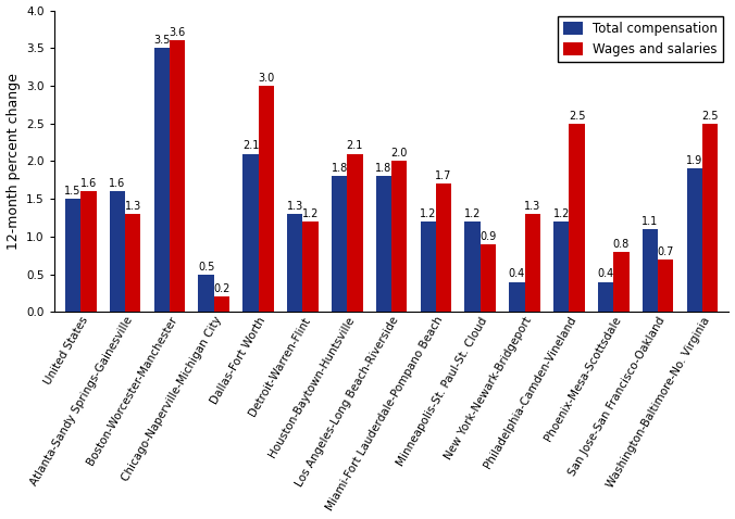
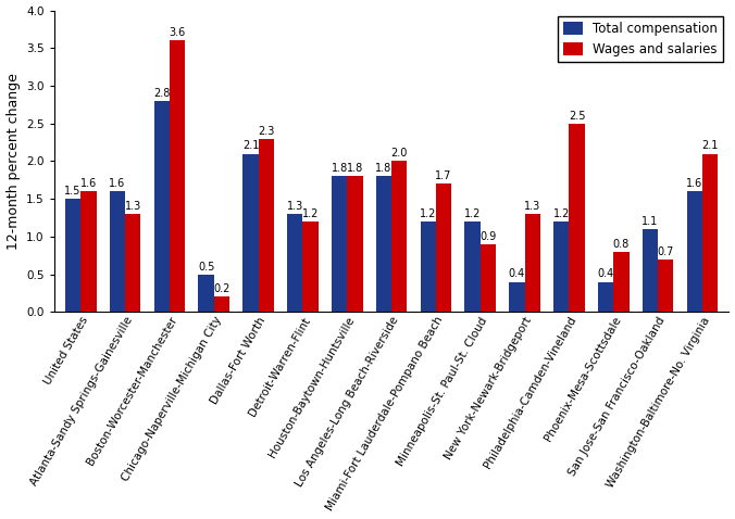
Total compensation/Boston-Worcester-Manchester: 3.5 -> 2.8
Wages and salaries/Dallas-Fort Worth: 3.0 -> 2.3
Wages and salaries/Houston-Baytown-Huntsville: 2.1 -> 1.8
Total compensation/Washington-Baltimore-No. Virginia: 1.9 -> 1.6
Wages and salaries/Washington-Baltimore-No. Virginia: 2.5 -> 2.1
